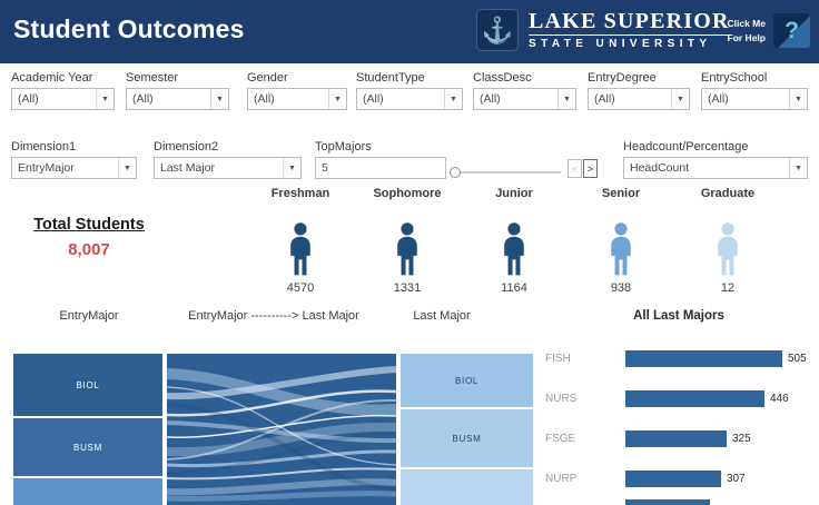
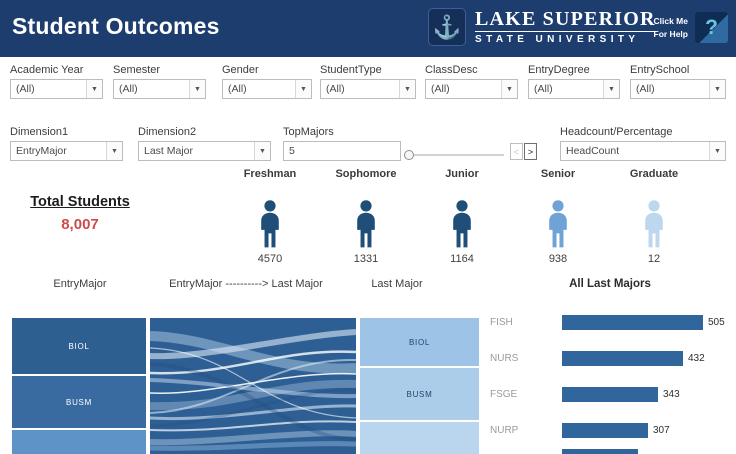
NURS: 446 -> 432
FSGE: 325 -> 343
